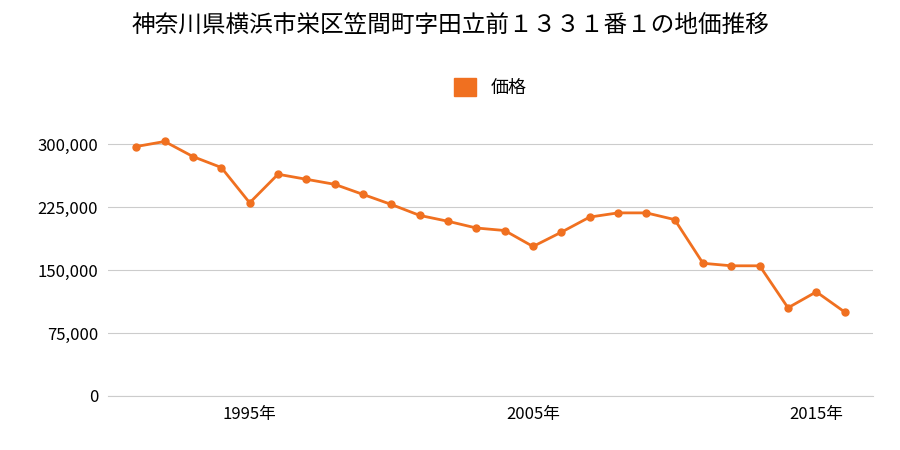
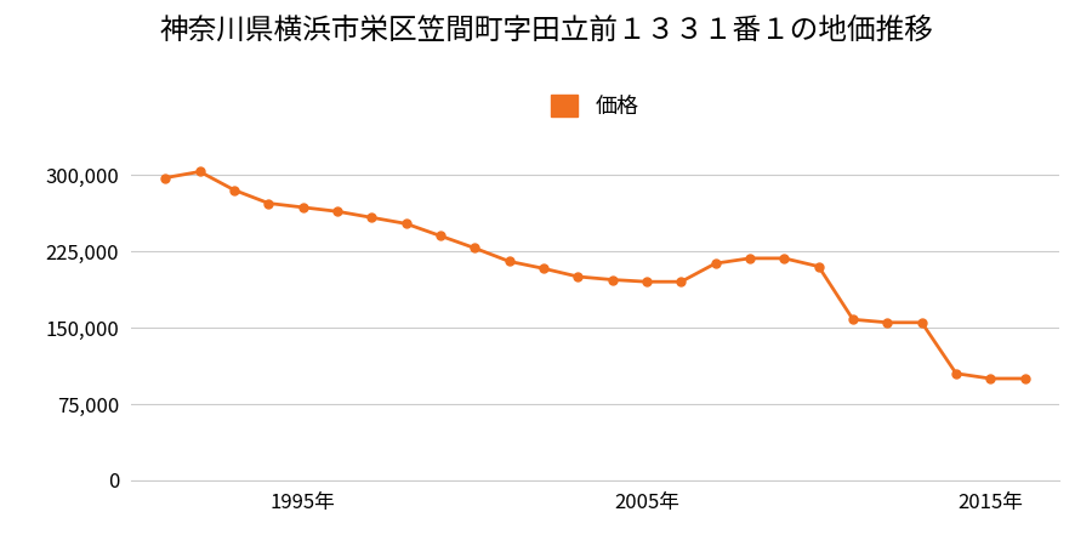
1995年: 230,000 -> 268,000
2005年: 178,000 -> 195,000
2015年: 124,000 -> 100,000
